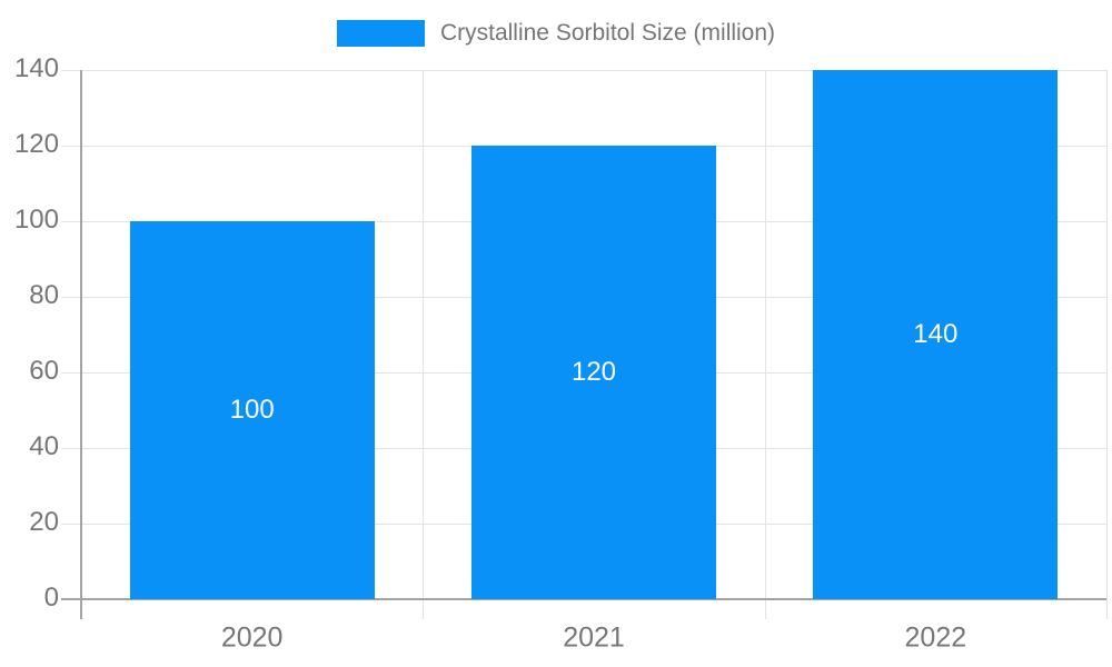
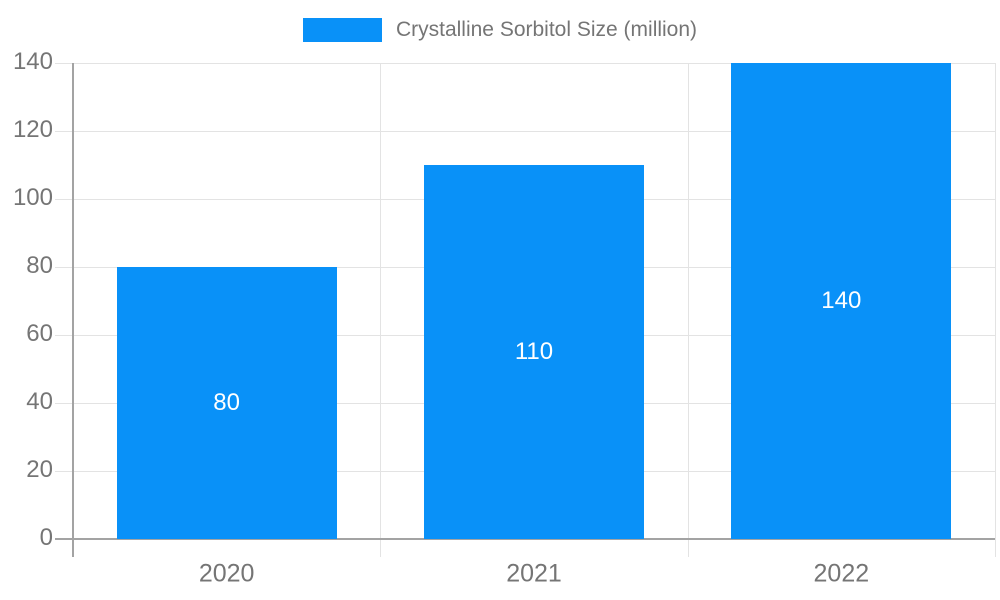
2020: 100 -> 80
2021: 120 -> 110
